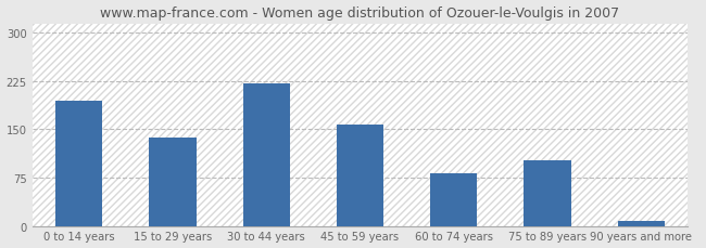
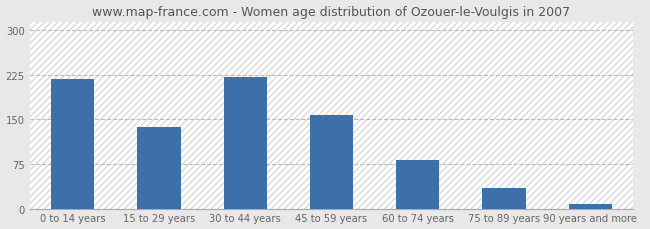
0 to 14 years: 194 -> 218
75 to 89 years: 102 -> 35
